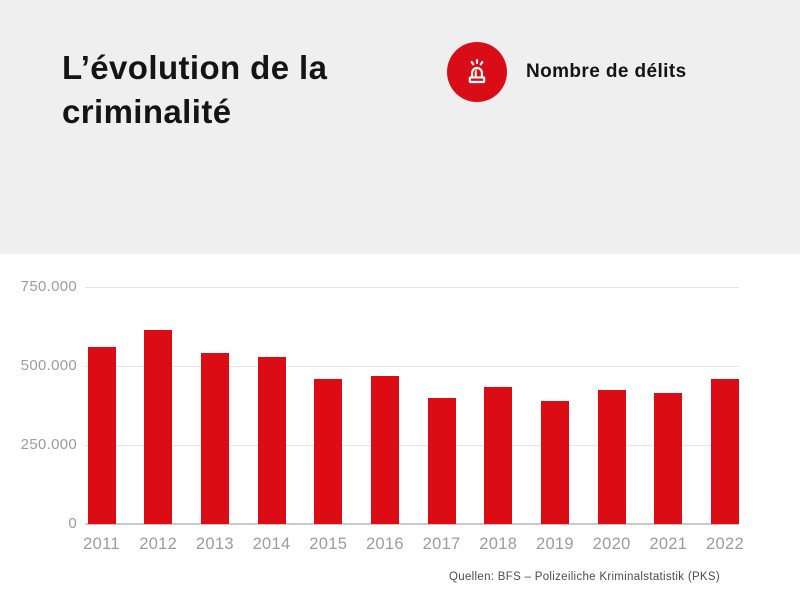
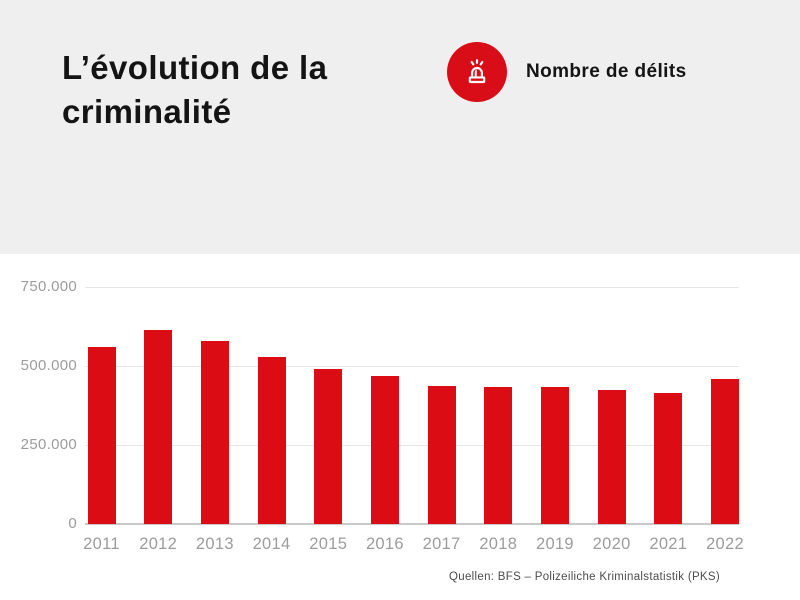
2013: 540000 -> 580000
2015: 460000 -> 490000
2017: 400000 -> 440000
2019: 390000 -> 430000
